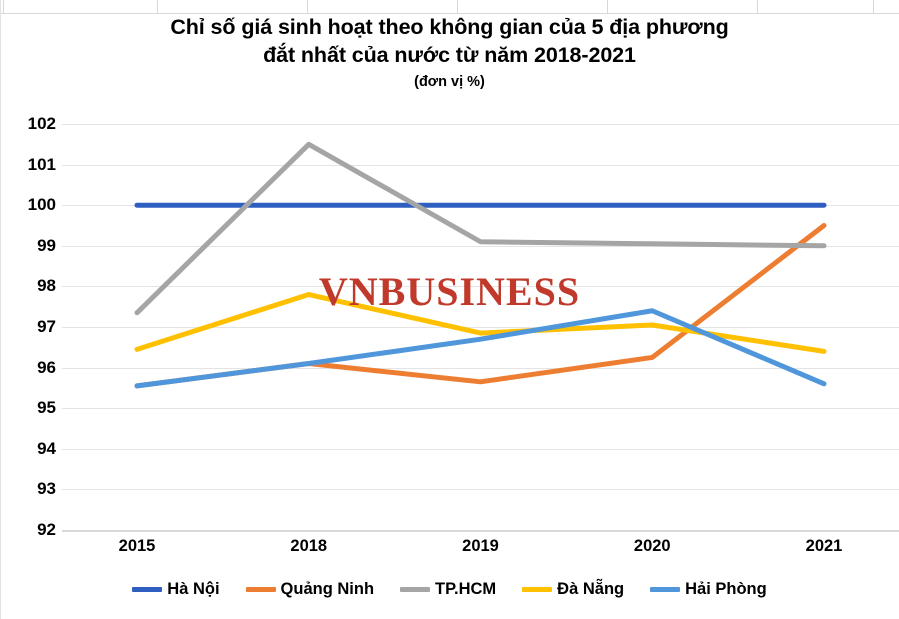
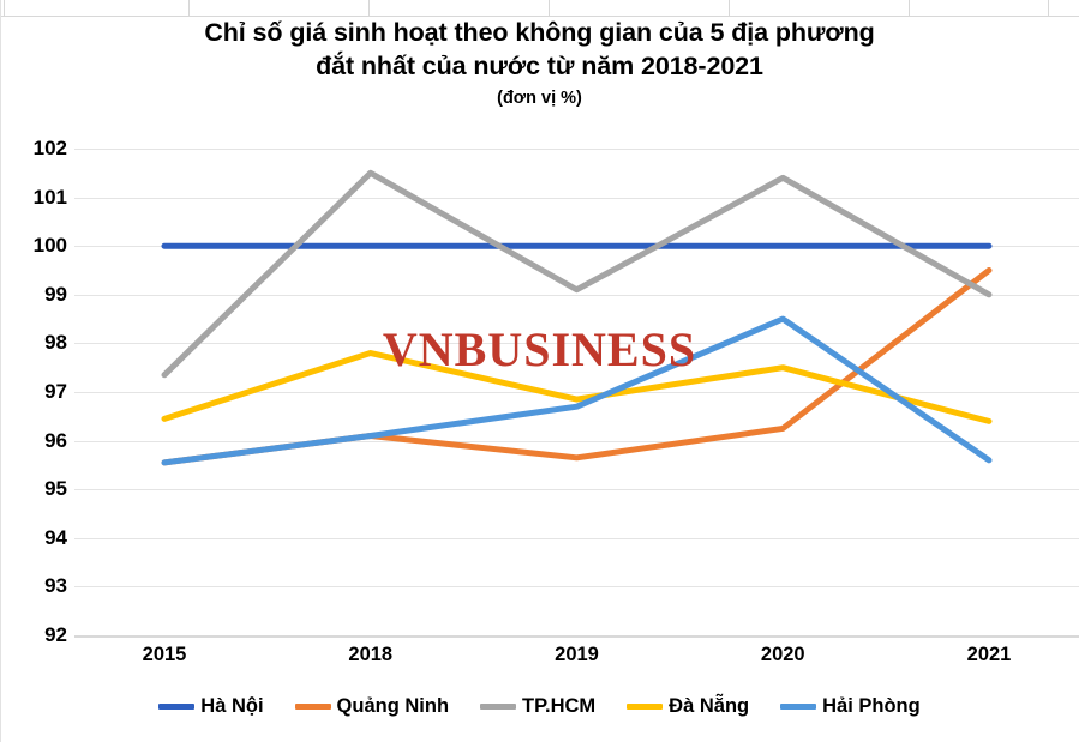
TP.HCM/2020: 99.0 -> 101.4
Đà Nẵng/2020: 97.0 -> 97.5
Hải Phòng/2020: 97.4 -> 98.5
